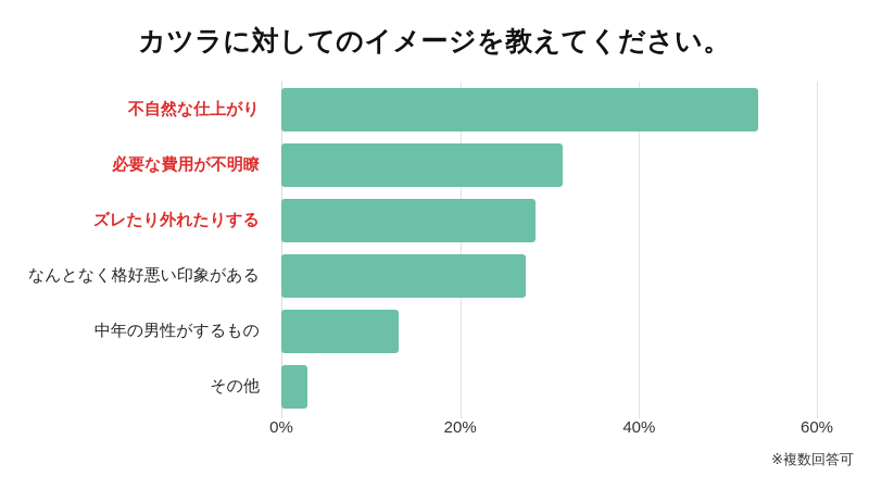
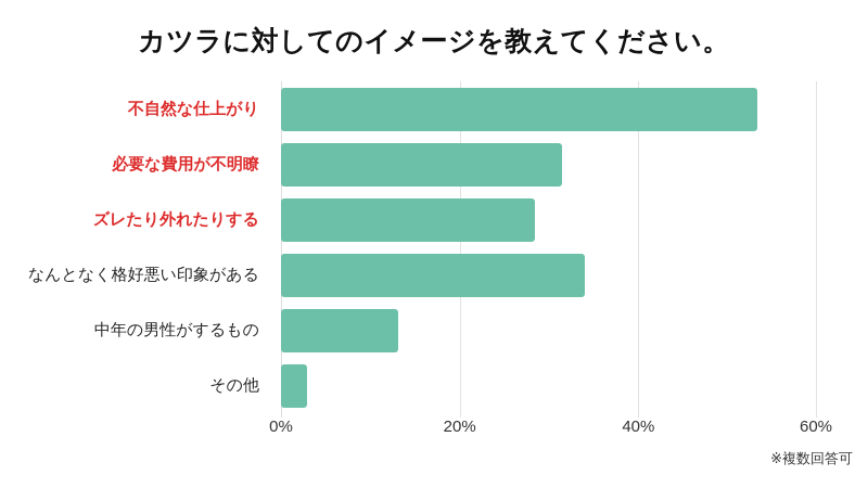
なんとなく格好悪い印象がある: 27% -> 34%
